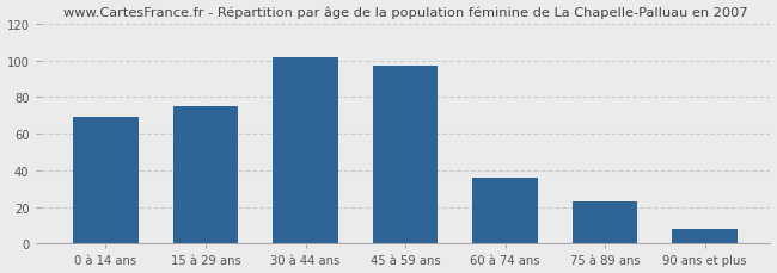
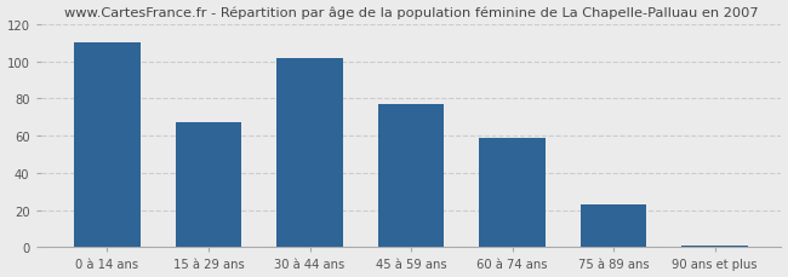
0 à 14 ans: 69 -> 110
15 à 29 ans: 75 -> 67
45 à 59 ans: 97 -> 77
60 à 74 ans: 36 -> 59
90 ans et plus: 8 -> 1
